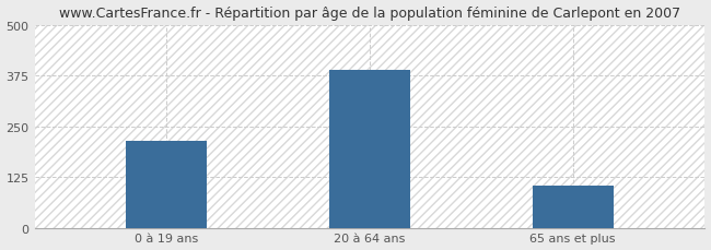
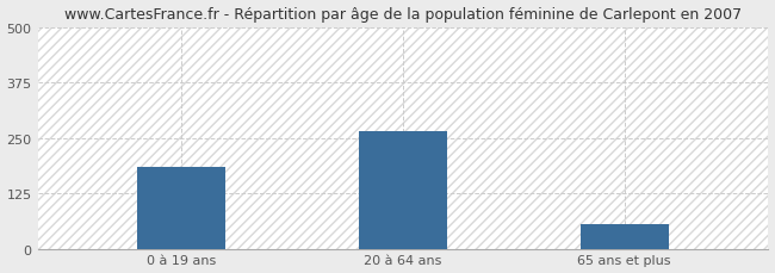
0 à 19 ans: 213 -> 185
20 à 64 ans: 390 -> 265
65 ans et plus: 104 -> 55
